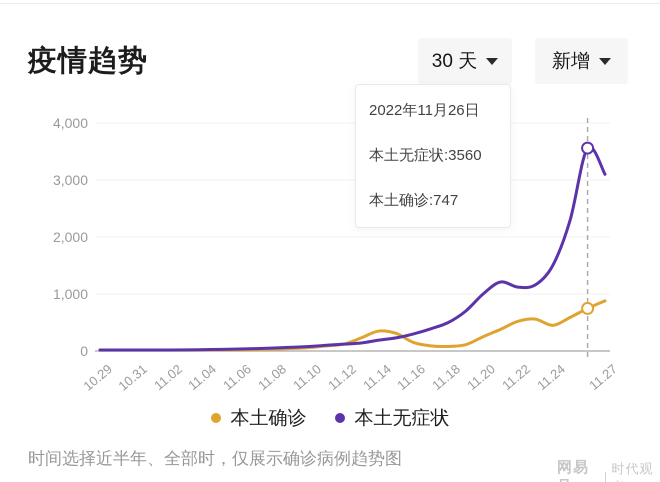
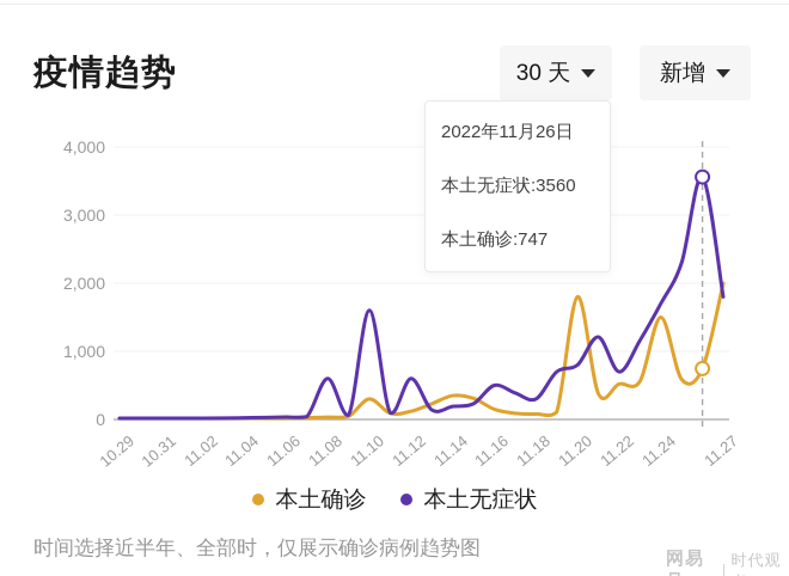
本土无症状/11.08: 100 -> 600
本土确诊/11.10: 100 -> 300
本土无症状/11.10: 100 -> 1600
本土无症状/11.12: 100 -> 600
本土无症状/11.16: 300 -> 500
本土无症状/11.18: 500 -> 300
本土确诊/11.20: 200 -> 1800
本土无症状/11.20: 1000 -> 800
本土无症状/11.22: 1100 -> 700
本土确诊/11.24: 400 -> 1500
本土无症状/11.24: 1500 -> 1700
本土确诊/11.27: 900 -> 2000
本土无症状/11.27: 3100 -> 1800
